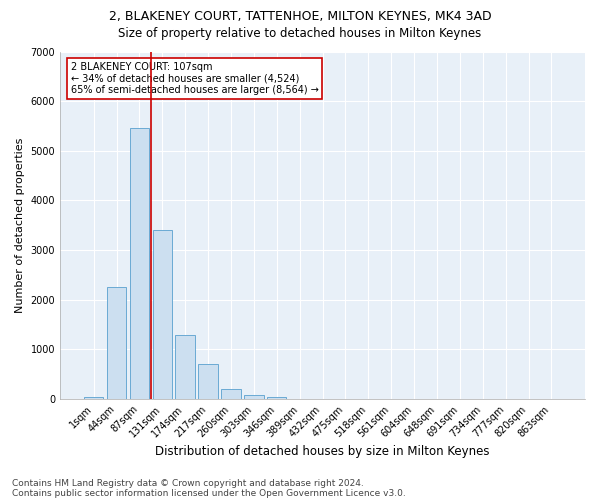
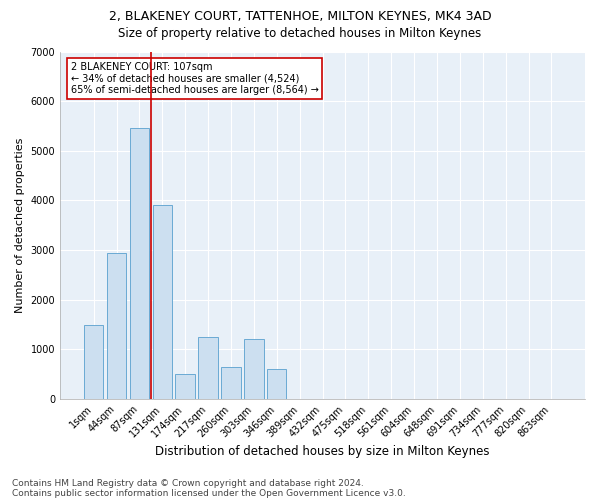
1sqm: 50 -> 1500
44sqm: 2250 -> 2950
131sqm: 3400 -> 3900
174sqm: 1300 -> 500
217sqm: 700 -> 1250
260sqm: 200 -> 650
303sqm: 80 -> 1200
346sqm: 50 -> 600
